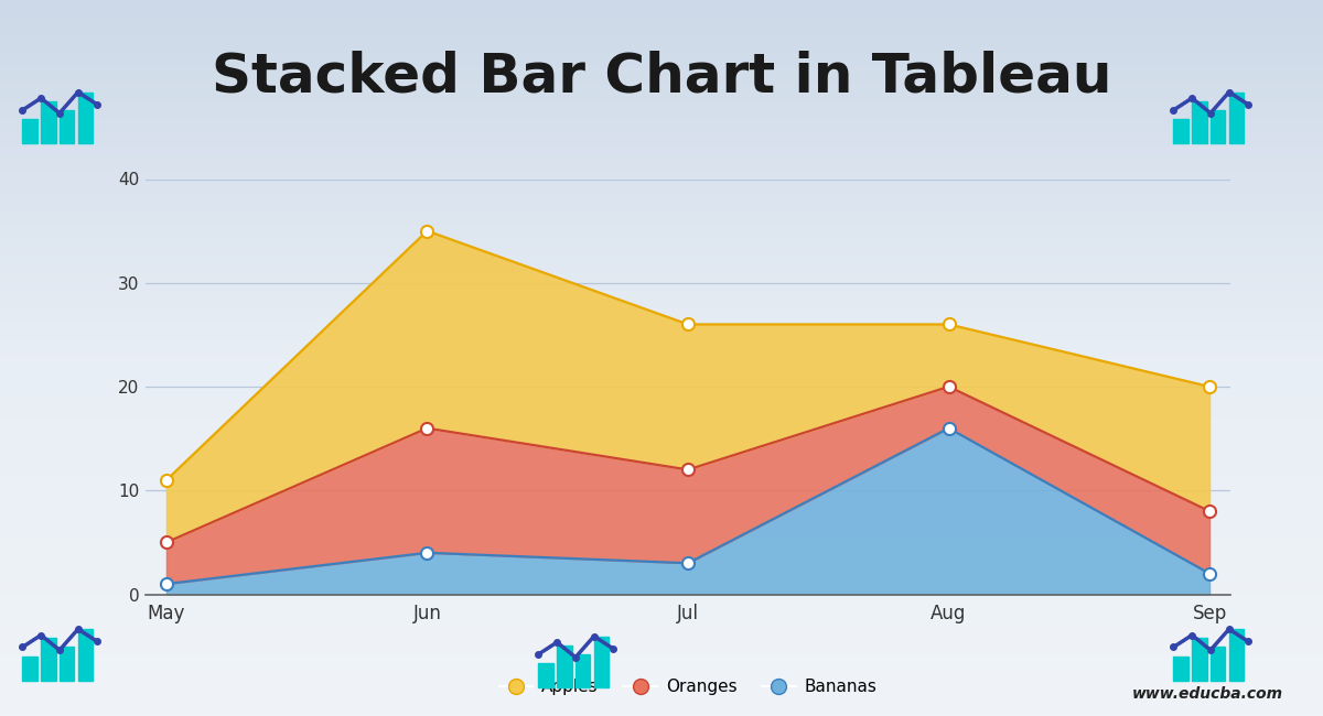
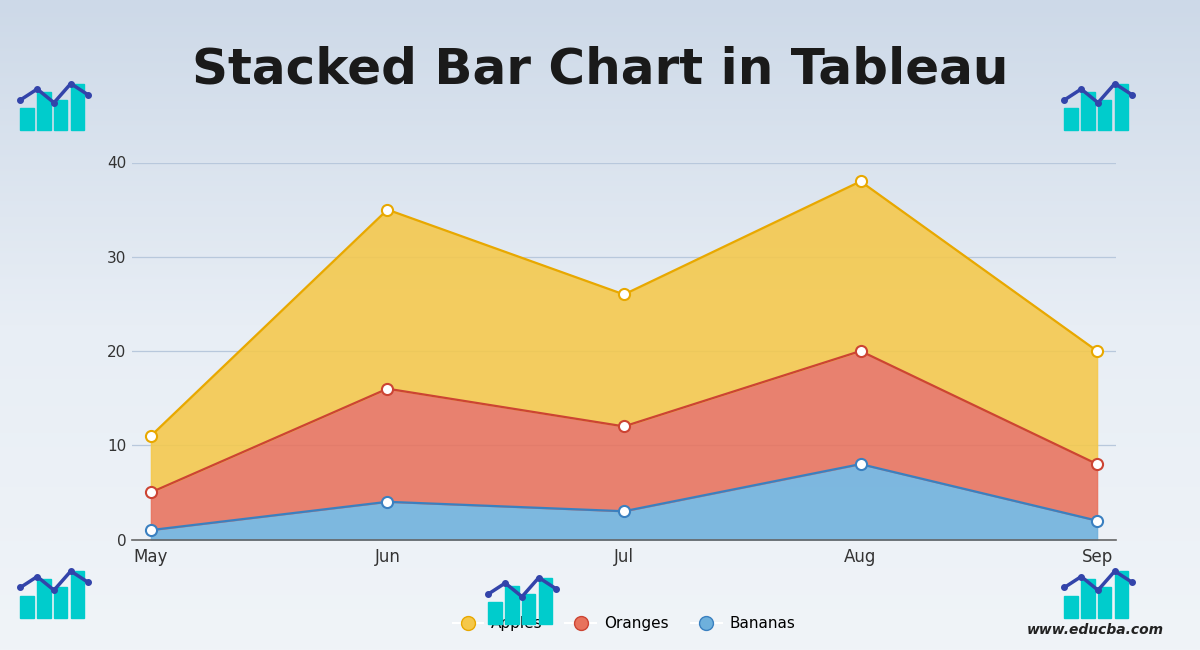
Apples/Aug: 26 -> 38
Bananas/Aug: 16 -> 8
